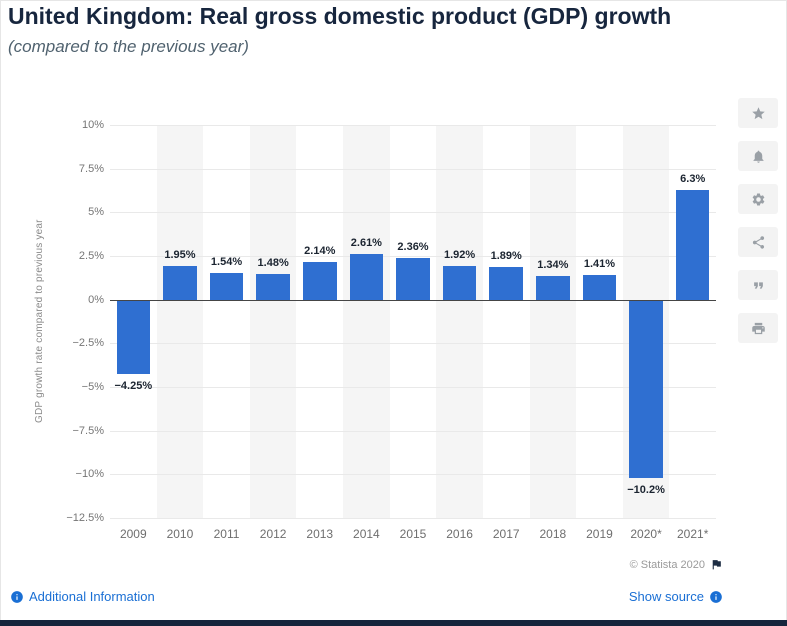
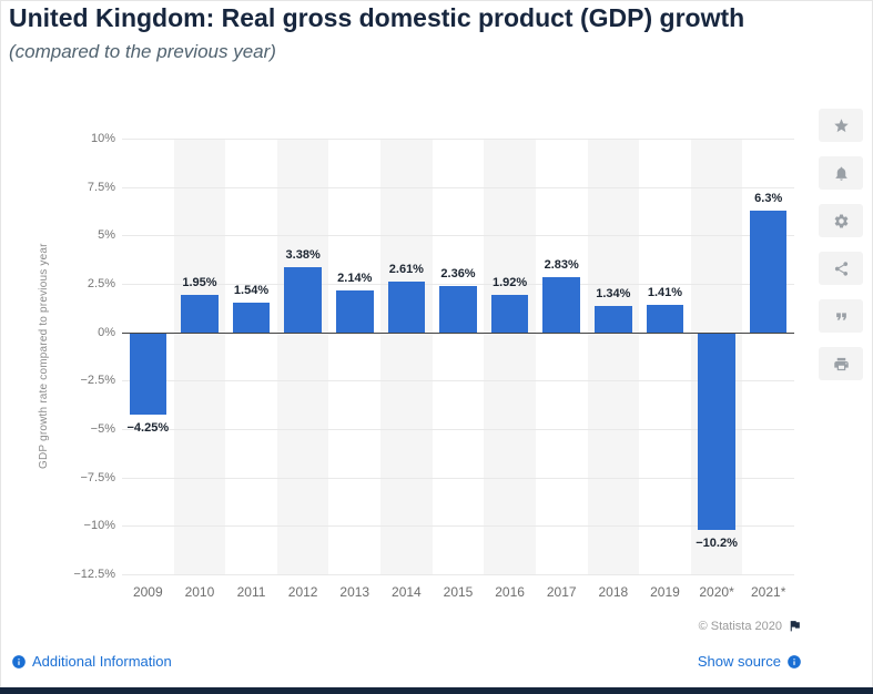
2012: 1.48% -> 3.38%
2017: 1.89% -> 2.83%
